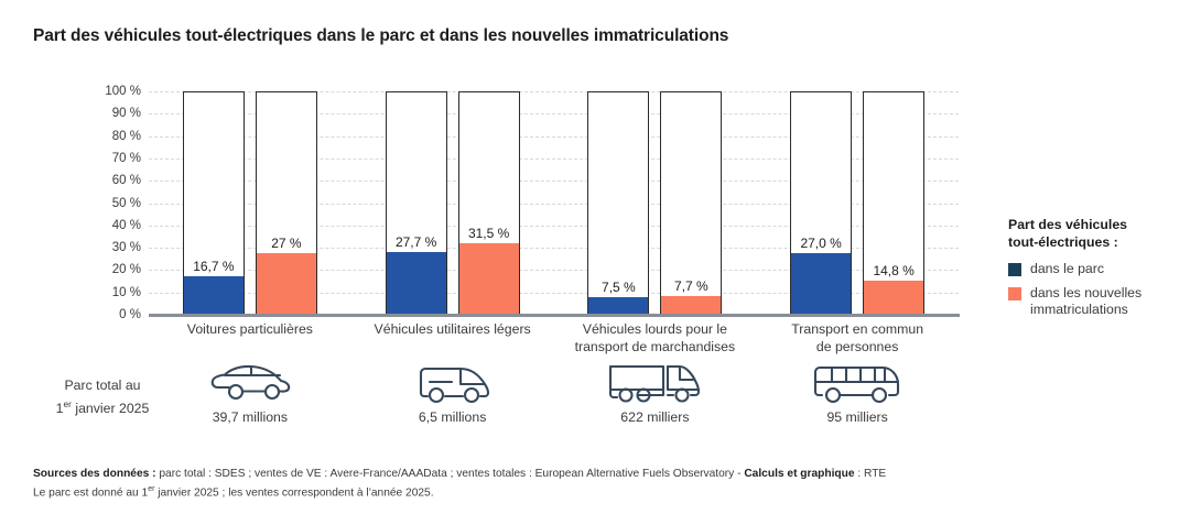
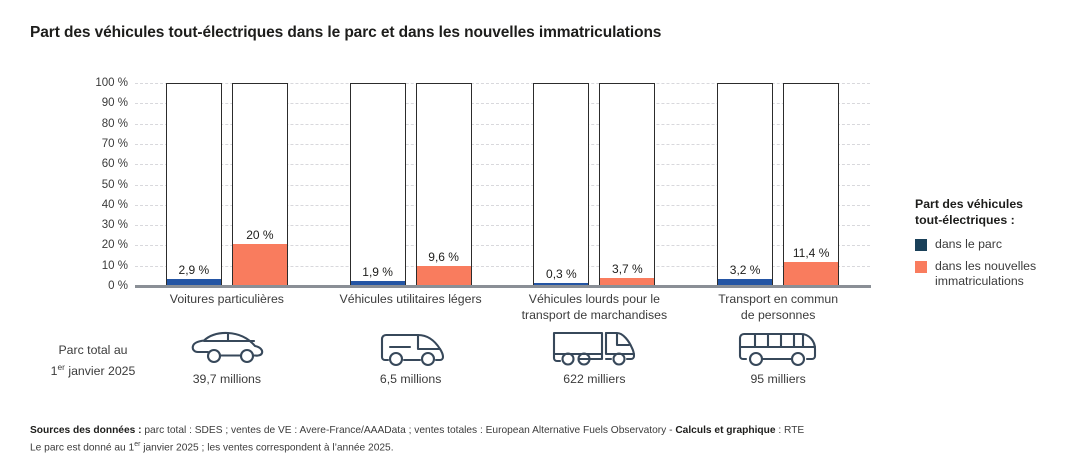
dans le parc/Voitures particulières: 16,7 -> 2,9
dans les nouvelles immatriculations/Voitures particulières: 27 -> 20
dans le parc/Véhicules utilitaires légers: 27,7 -> 1,9
dans les nouvelles immatriculations/Véhicules utilitaires légers: 31,5 -> 9,6
dans le parc/Véhicules lourds pour le transport de marchandises: 7,5 -> 0,3
dans les nouvelles immatriculations/Véhicules lourds pour le transport de marchandises: 7,7 -> 3,7
dans le parc/Transport en commun de personnes: 27,0 -> 3,2
dans les nouvelles immatriculations/Transport en commun de personnes: 14,8 -> 11,4
